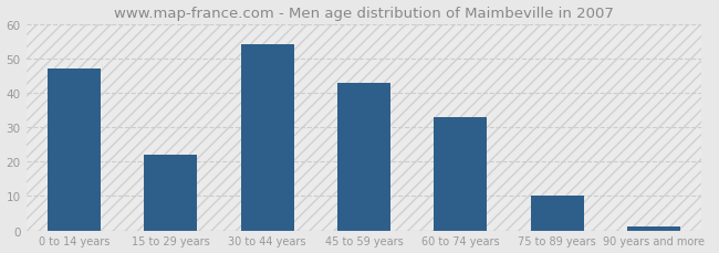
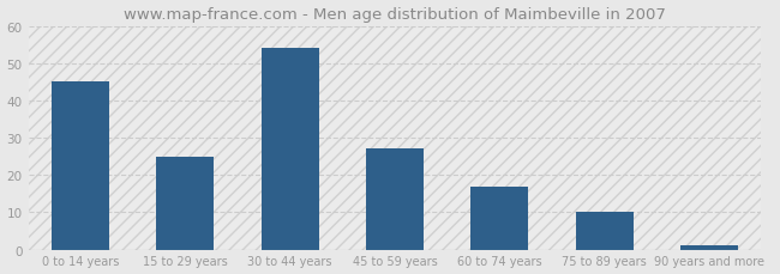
0 to 14 years: 47 -> 45
15 to 29 years: 22 -> 25
45 to 59 years: 43 -> 27
60 to 74 years: 33 -> 17
